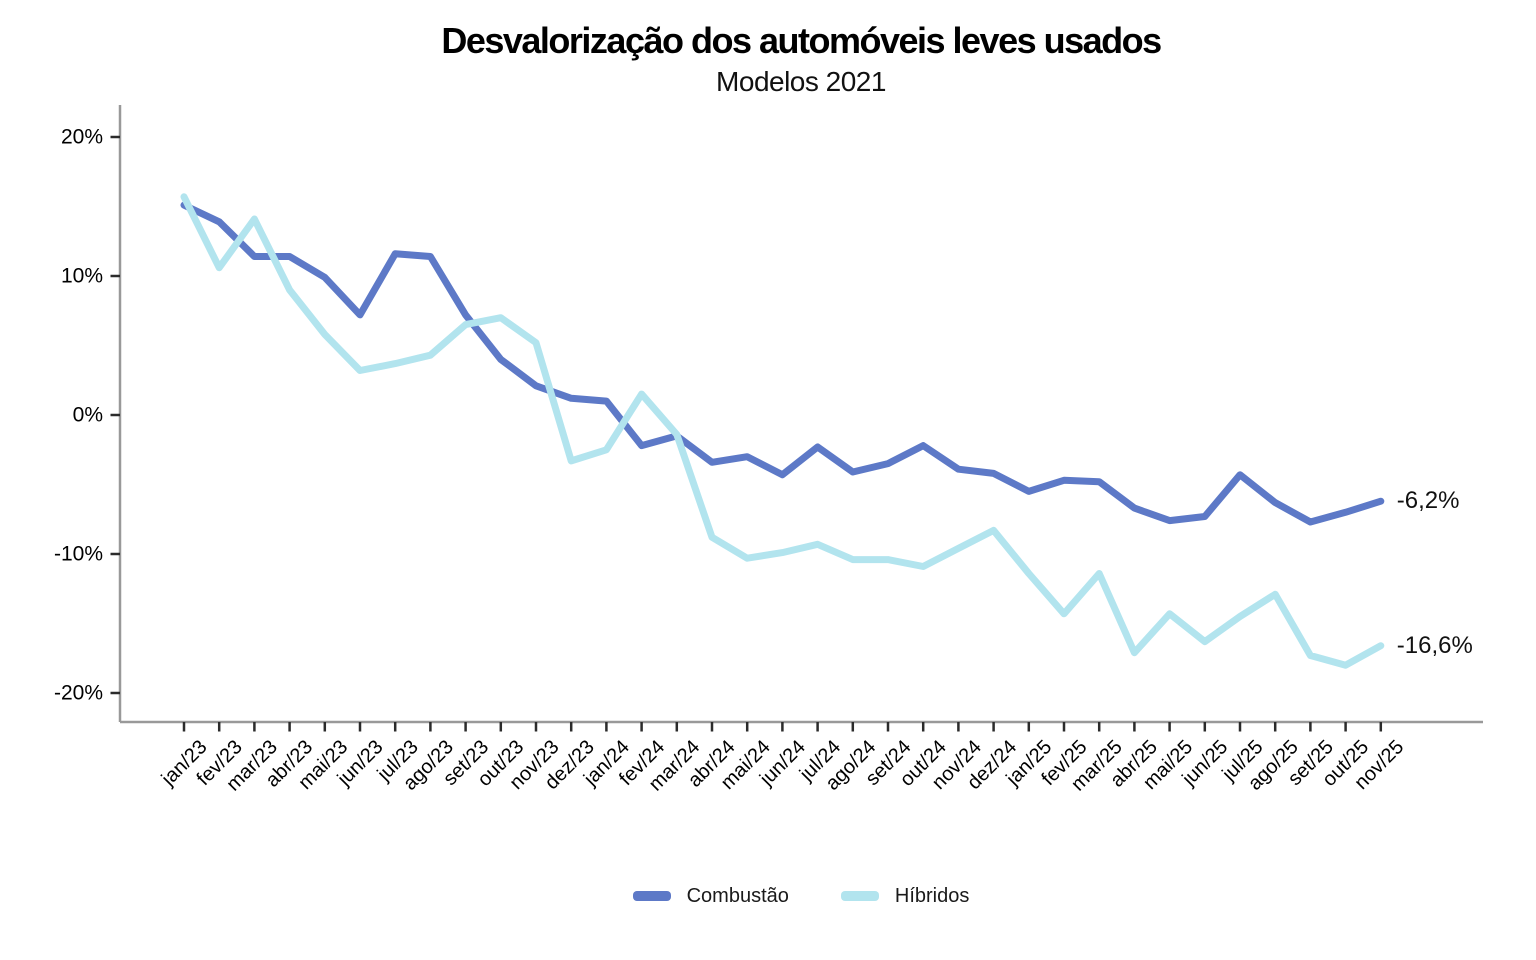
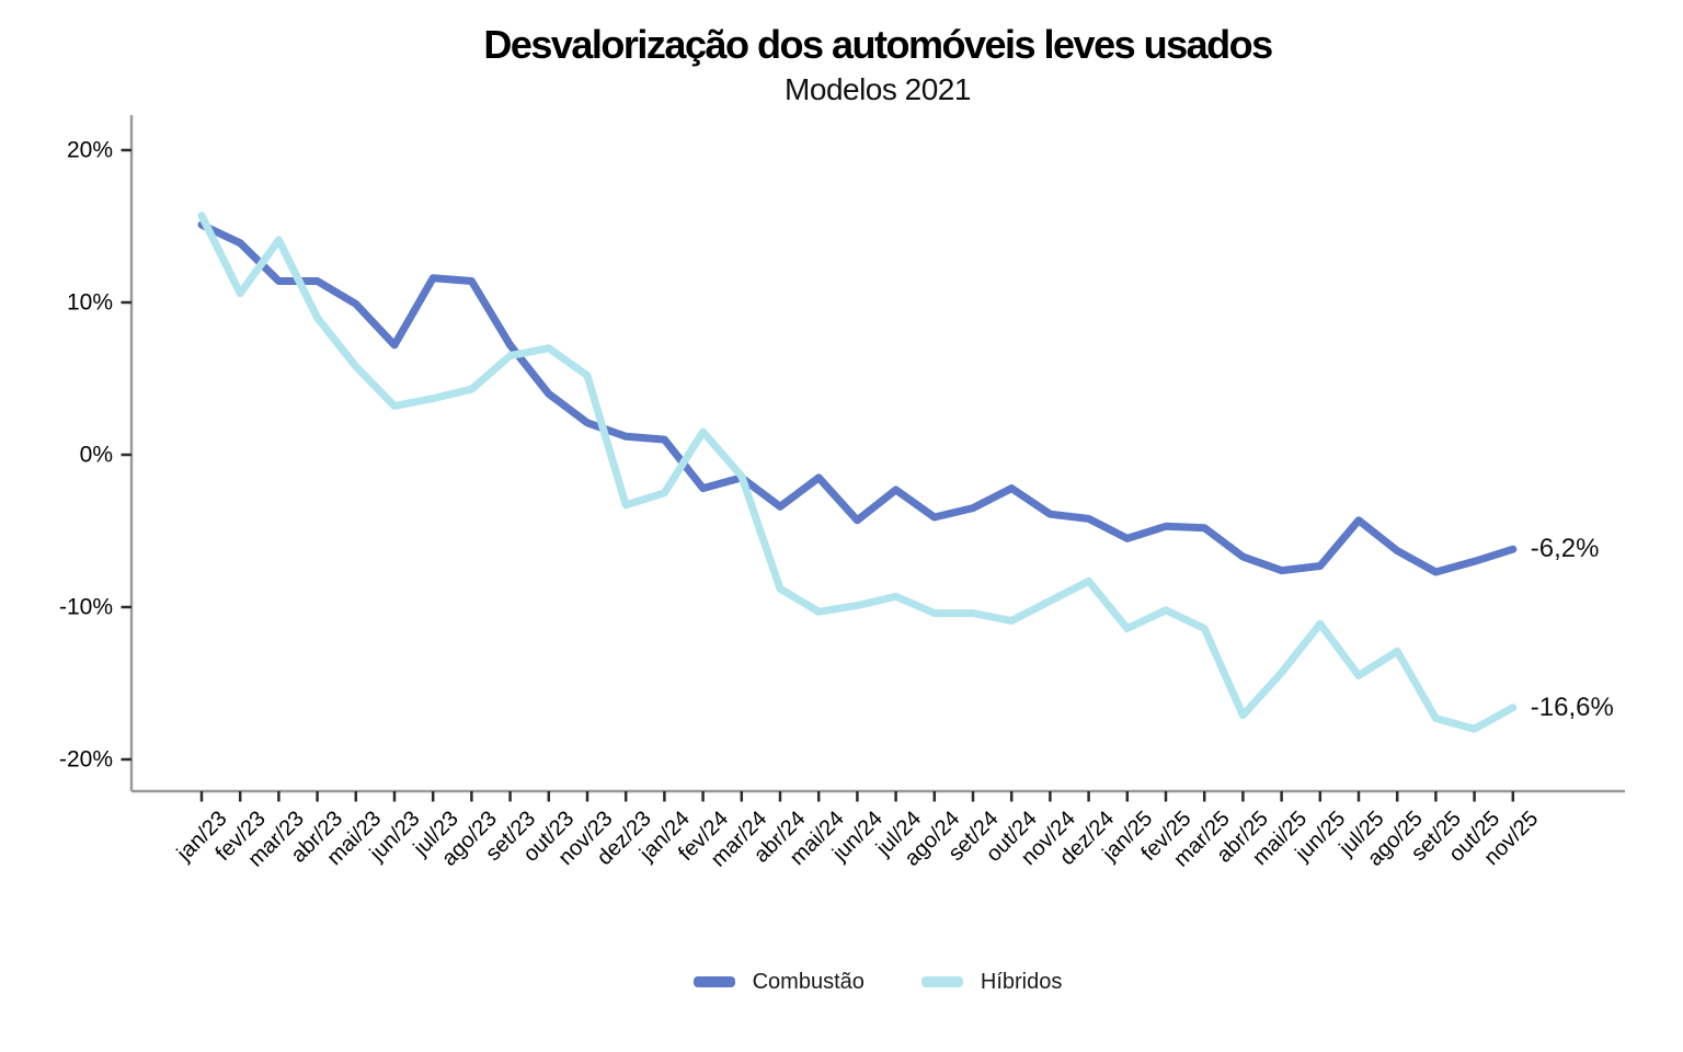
Combustão/mai/24: -3.0% -> -1.5%
Híbridos/fev/25: -14.3% -> -10.2%
Híbridos/jun/25: -16.3% -> -11.1%
